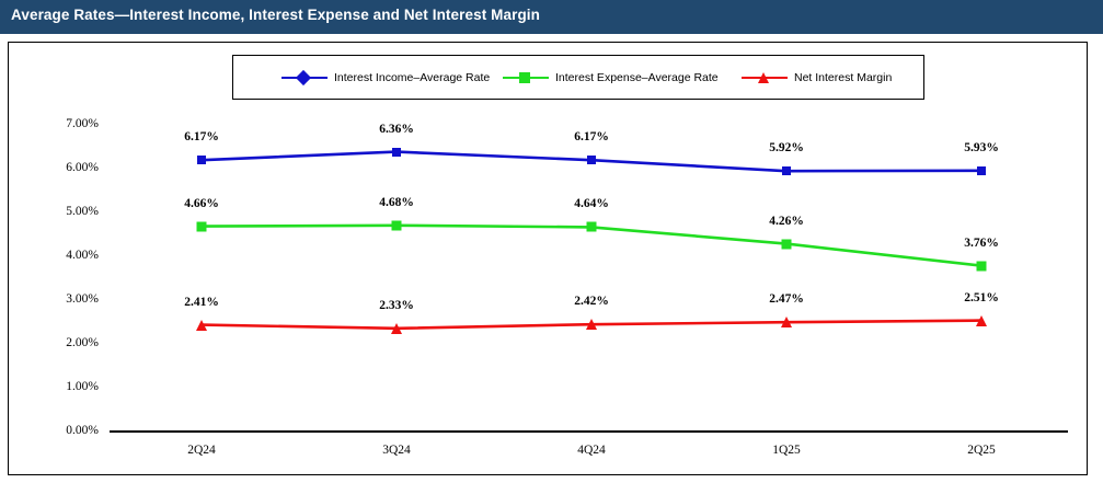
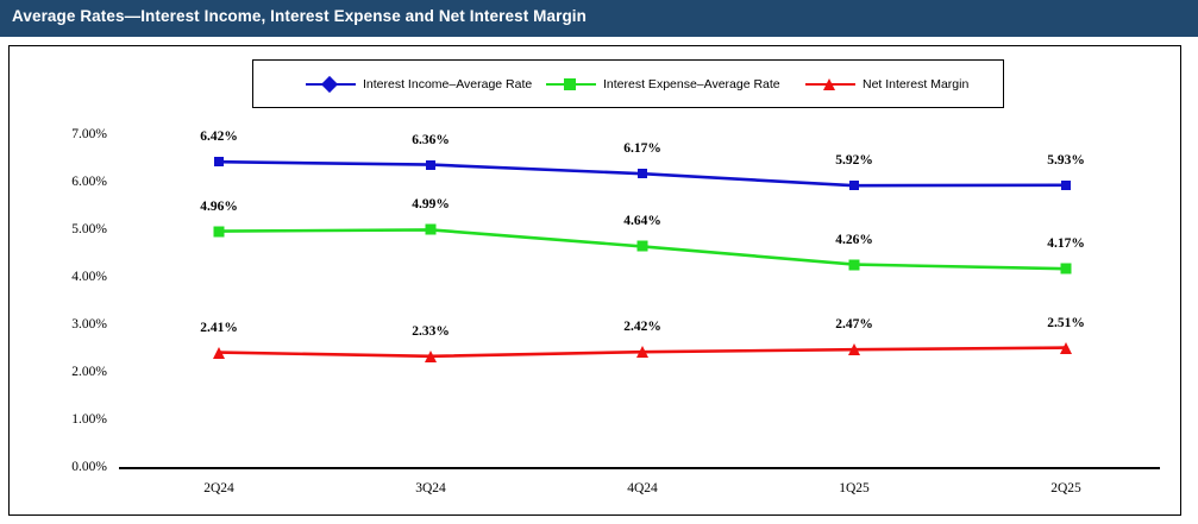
Interest Income–Average Rate/2Q24: 6.17% -> 6.42%
Interest Expense–Average Rate/2Q24: 4.66% -> 4.96%
Interest Expense–Average Rate/3Q24: 4.68% -> 4.99%
Interest Expense–Average Rate/2Q25: 3.76% -> 4.17%
